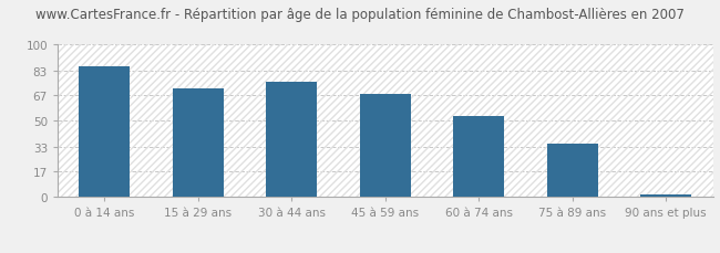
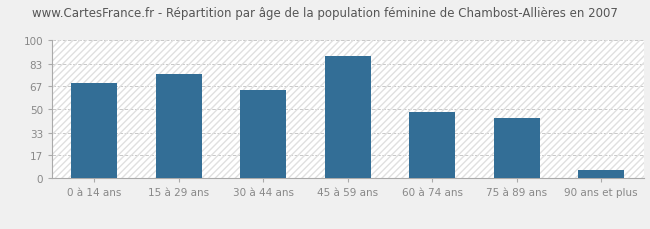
0 à 14 ans: 86 -> 69
15 à 29 ans: 71 -> 76
30 à 44 ans: 76 -> 64
45 à 59 ans: 68 -> 89
60 à 74 ans: 53 -> 48
75 à 89 ans: 35 -> 44
90 ans et plus: 2 -> 6
